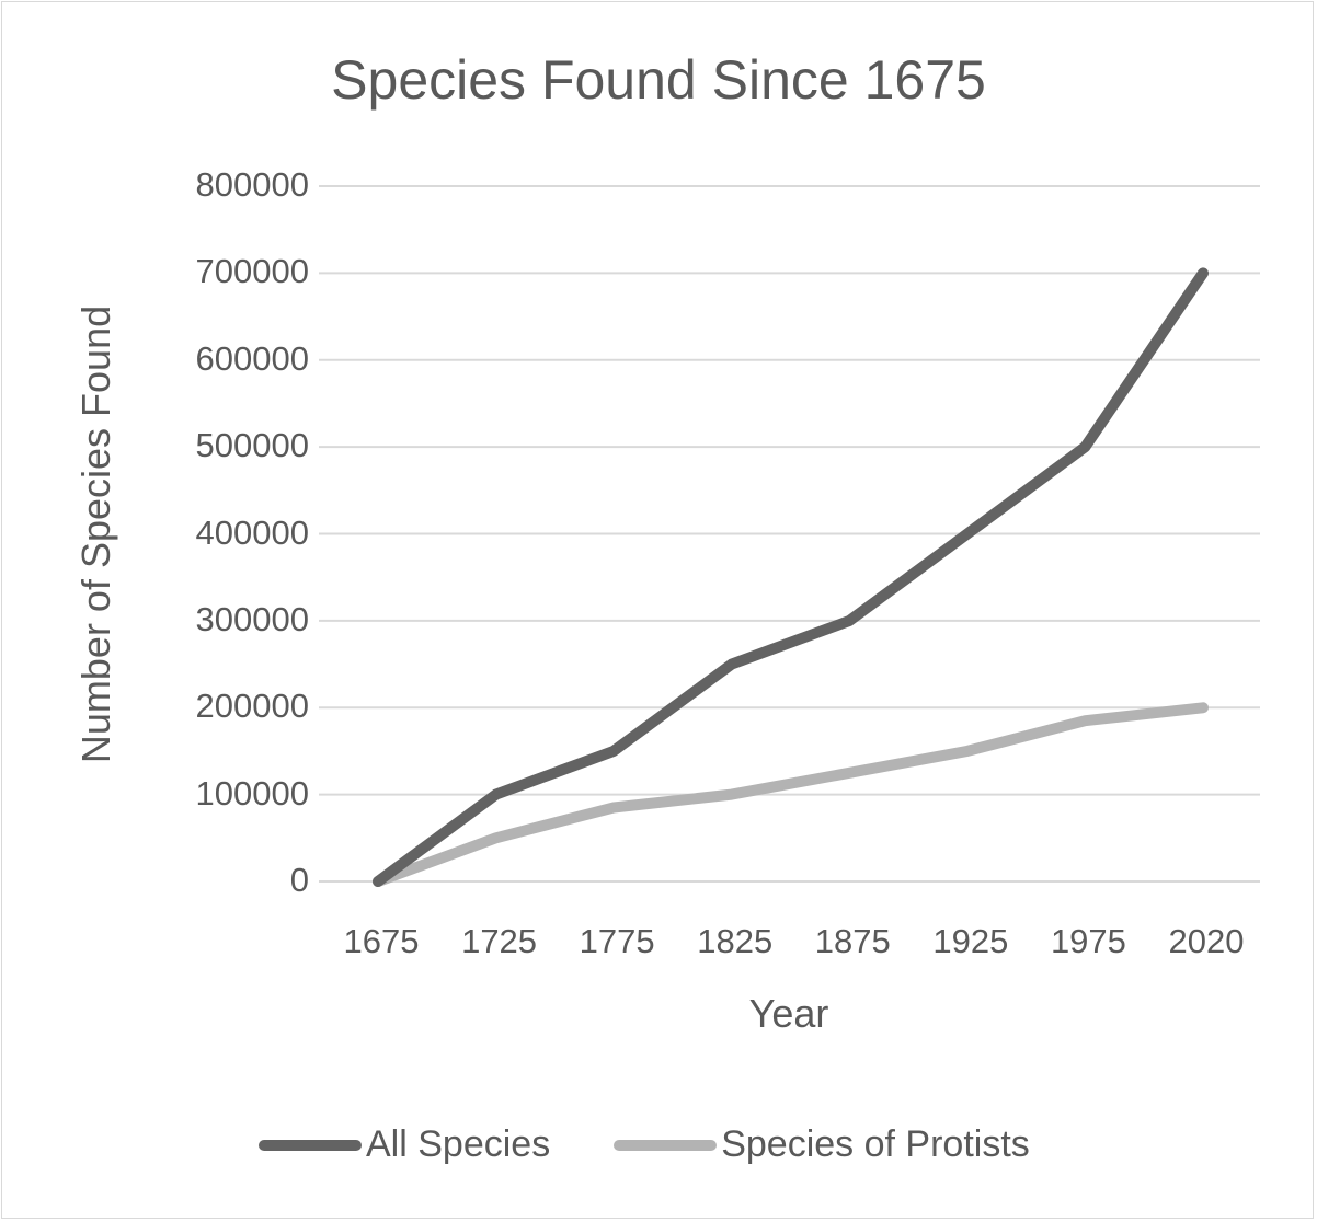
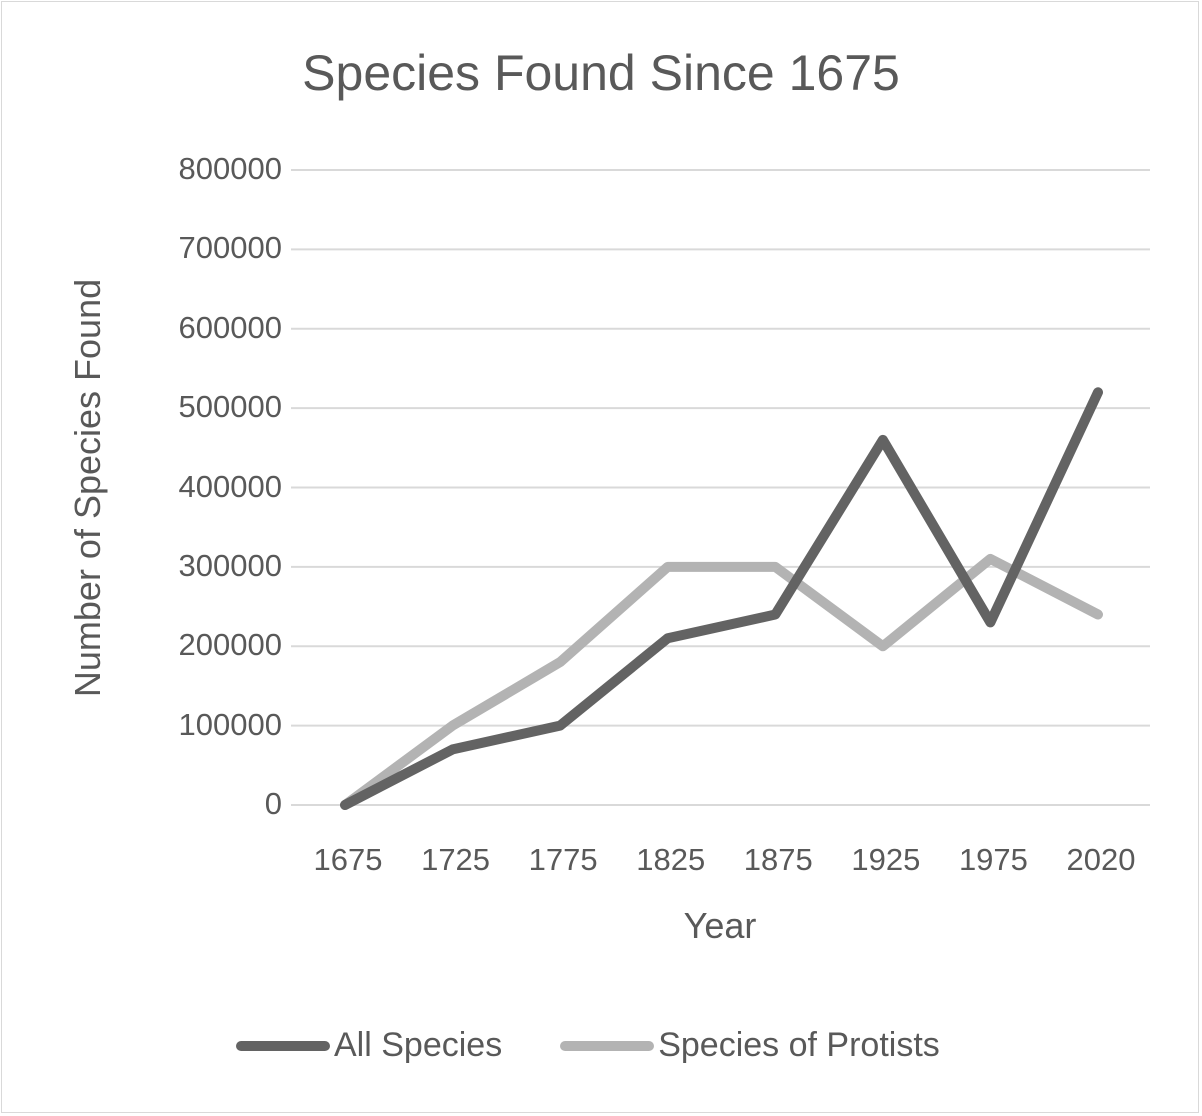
All Species/1725: 100000 -> 70000
Species of Protists/1725: 50000 -> 100000
All Species/1775: 150000 -> 100000
Species of Protists/1775: 80000 -> 180000
All Species/1825: 250000 -> 210000
Species of Protists/1825: 100000 -> 300000
All Species/1875: 300000 -> 240000
Species of Protists/1875: 120000 -> 300000
All Species/1925: 400000 -> 460000
Species of Protists/1925: 150000 -> 200000
All Species/1975: 500000 -> 230000
Species of Protists/1975: 180000 -> 310000
All Species/2020: 700000 -> 520000
Species of Protists/2020: 200000 -> 240000
